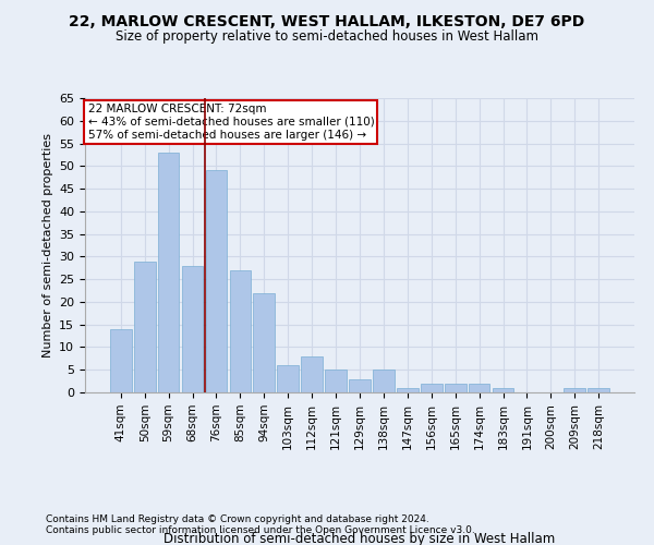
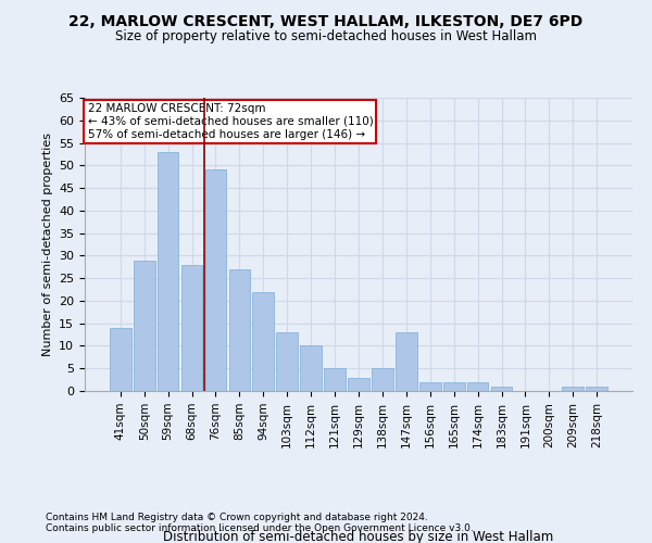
103sqm: 6 -> 13
112sqm: 8 -> 10
147sqm: 1 -> 13
